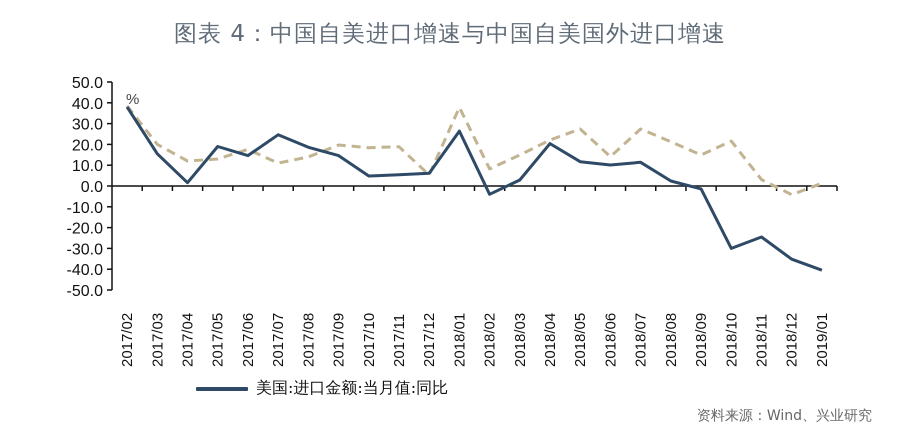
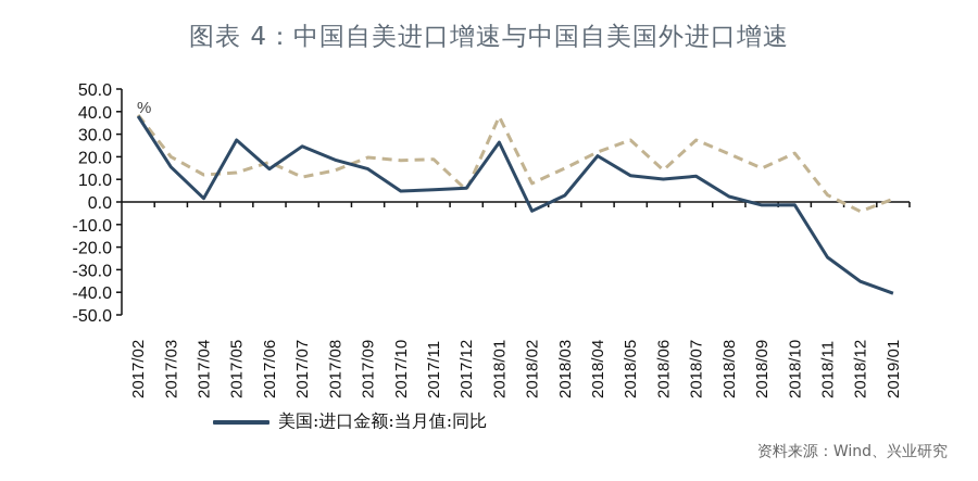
美国:进口金额:当月值:同比/2017/05: 19 -> 27
美国:进口金额:当月值:同比/2018/10: -30 -> -1
